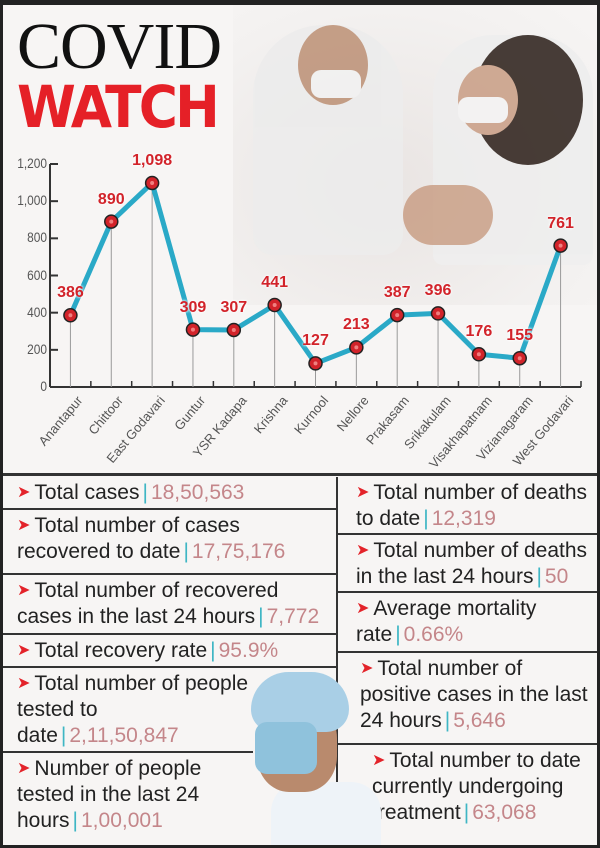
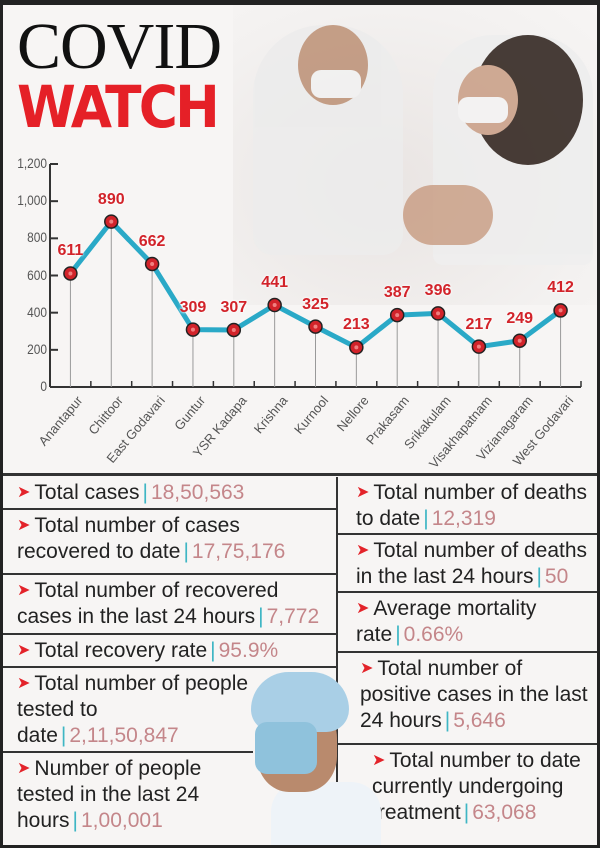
Anantapur: 386 -> 611
East Godavari: 1,098 -> 662
Kurnool: 127 -> 325
Visakhapatnam: 176 -> 217
Vizianagaram: 155 -> 249
West Godavari: 761 -> 412
